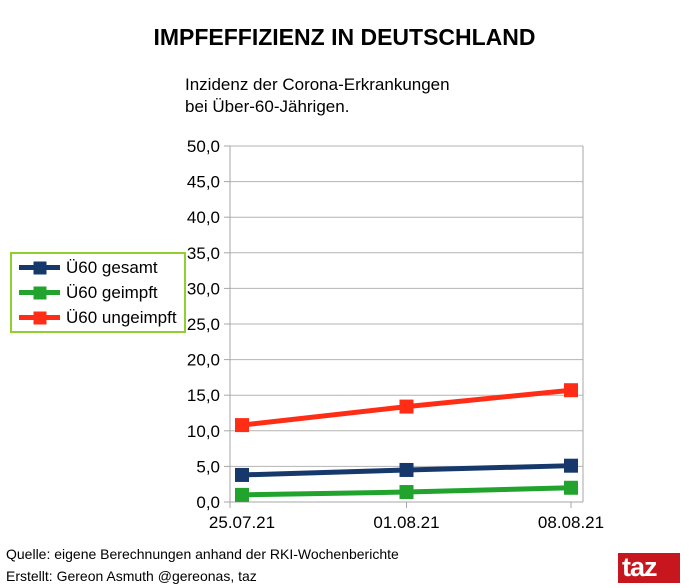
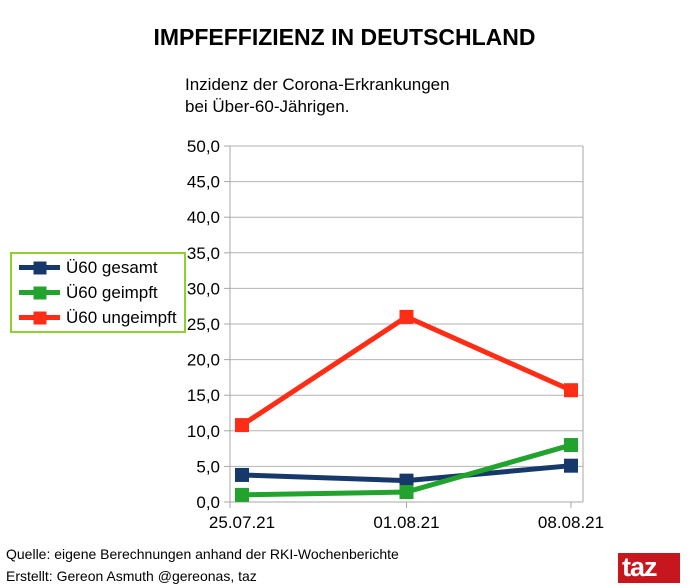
Ü60 gesamt/01.08.21: 4 -> 3
Ü60 ungeimpft/01.08.21: 13 -> 26
Ü60 geimpft/08.08.21: 2 -> 8
